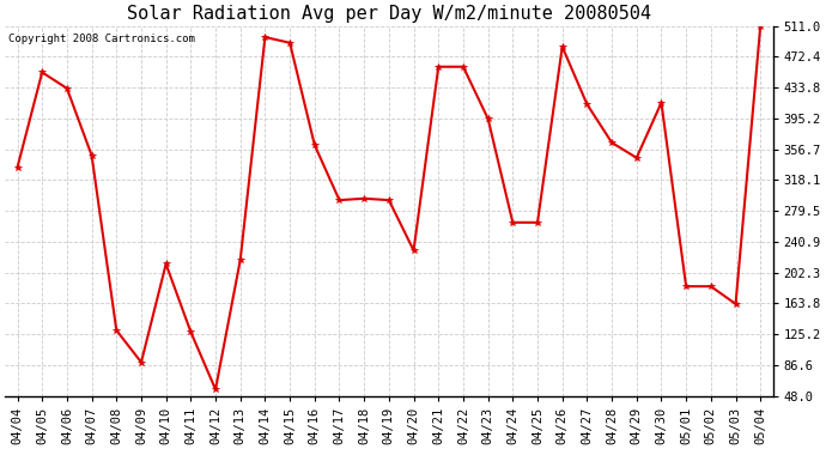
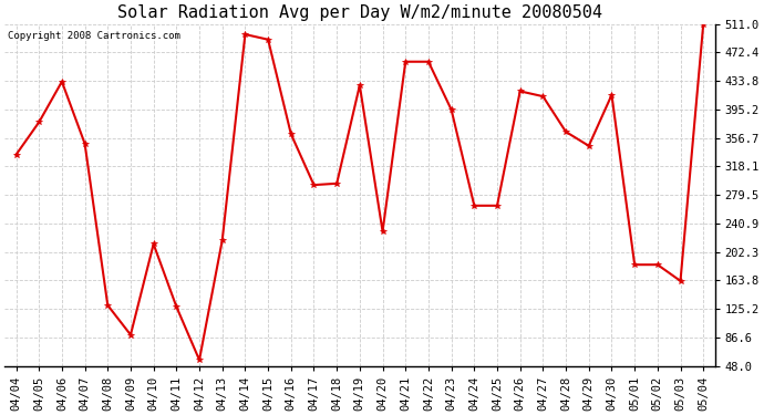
04/05: 453 -> 378
04/19: 293 -> 428
04/26: 485 -> 420
